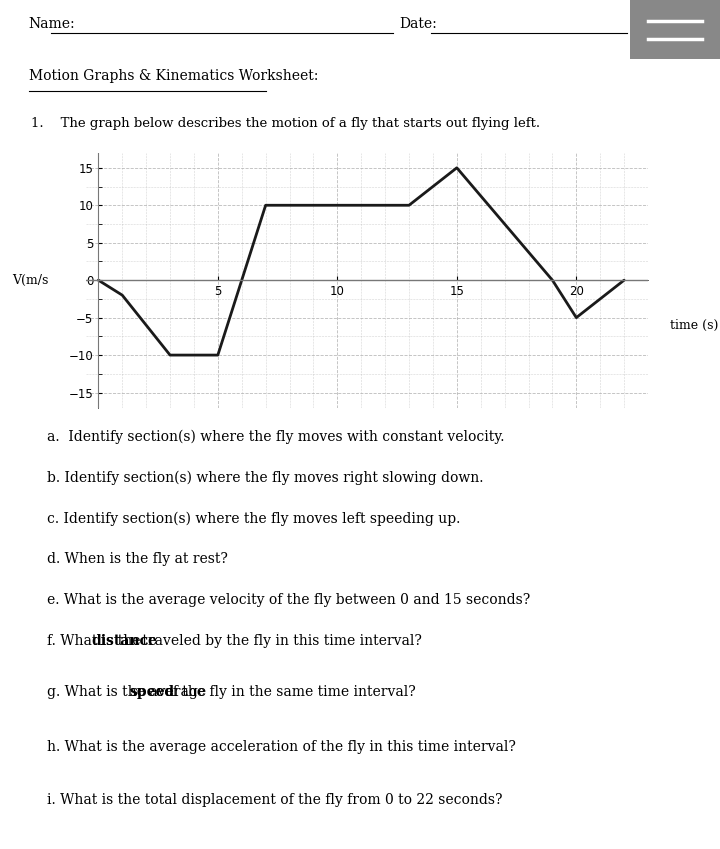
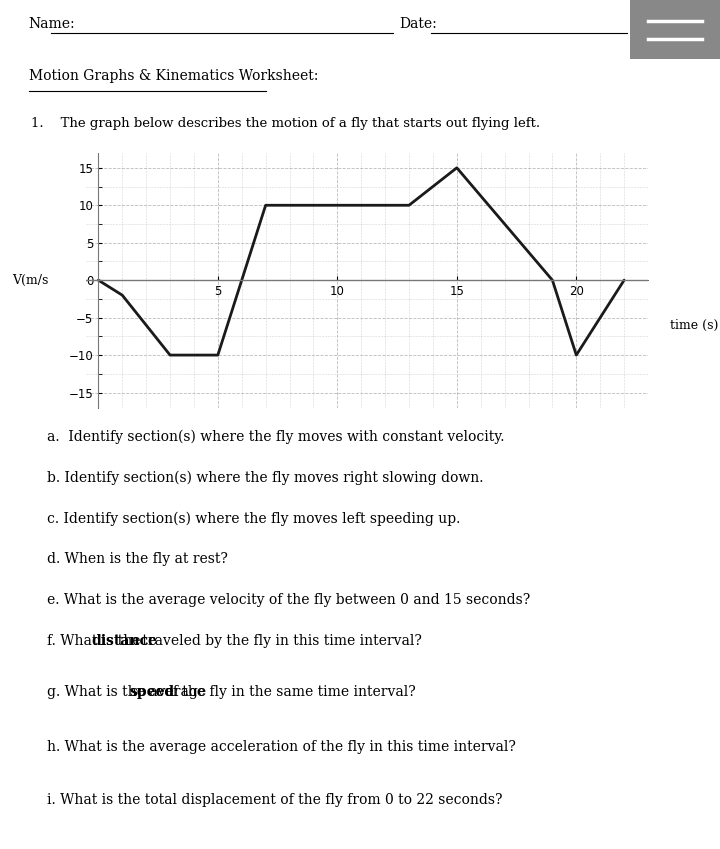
20: -5 -> -10
